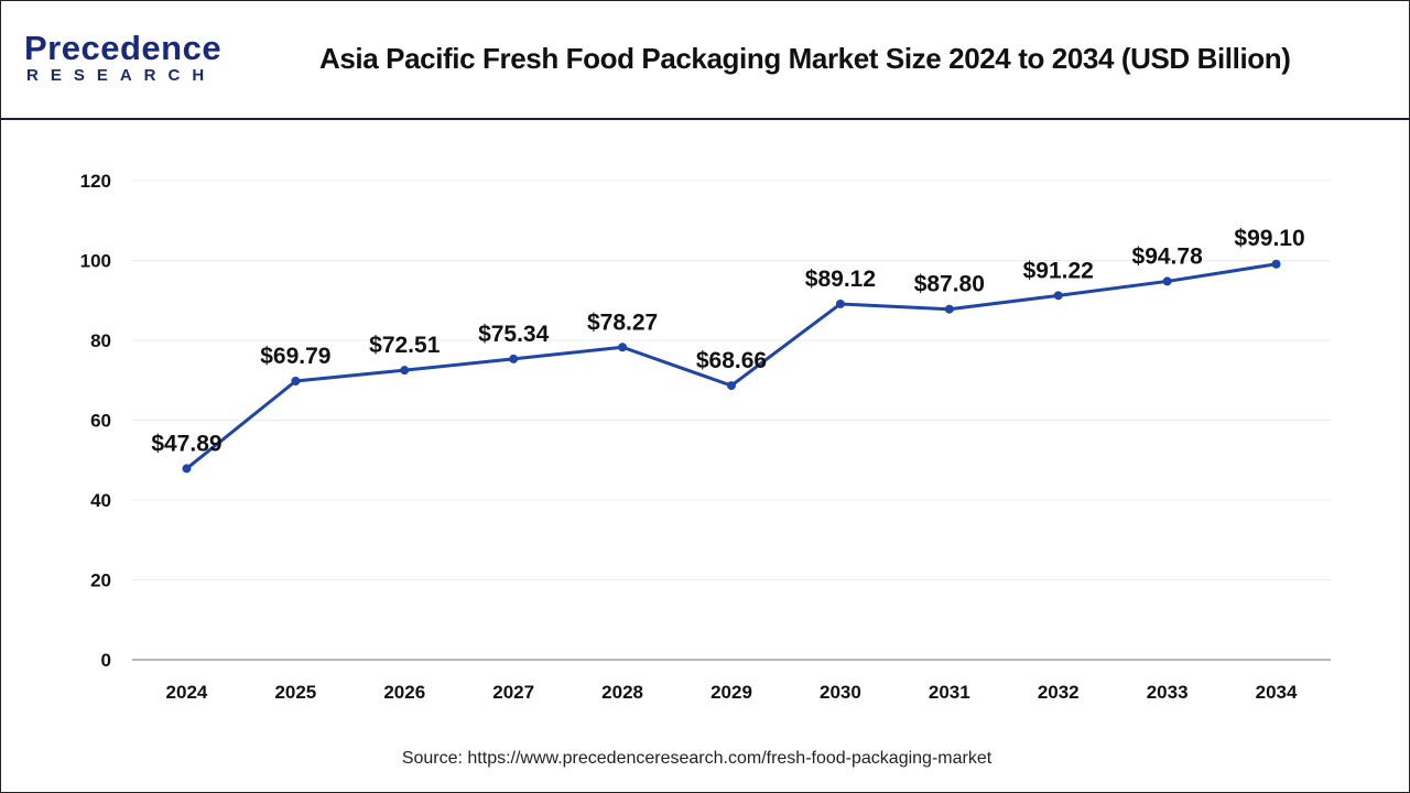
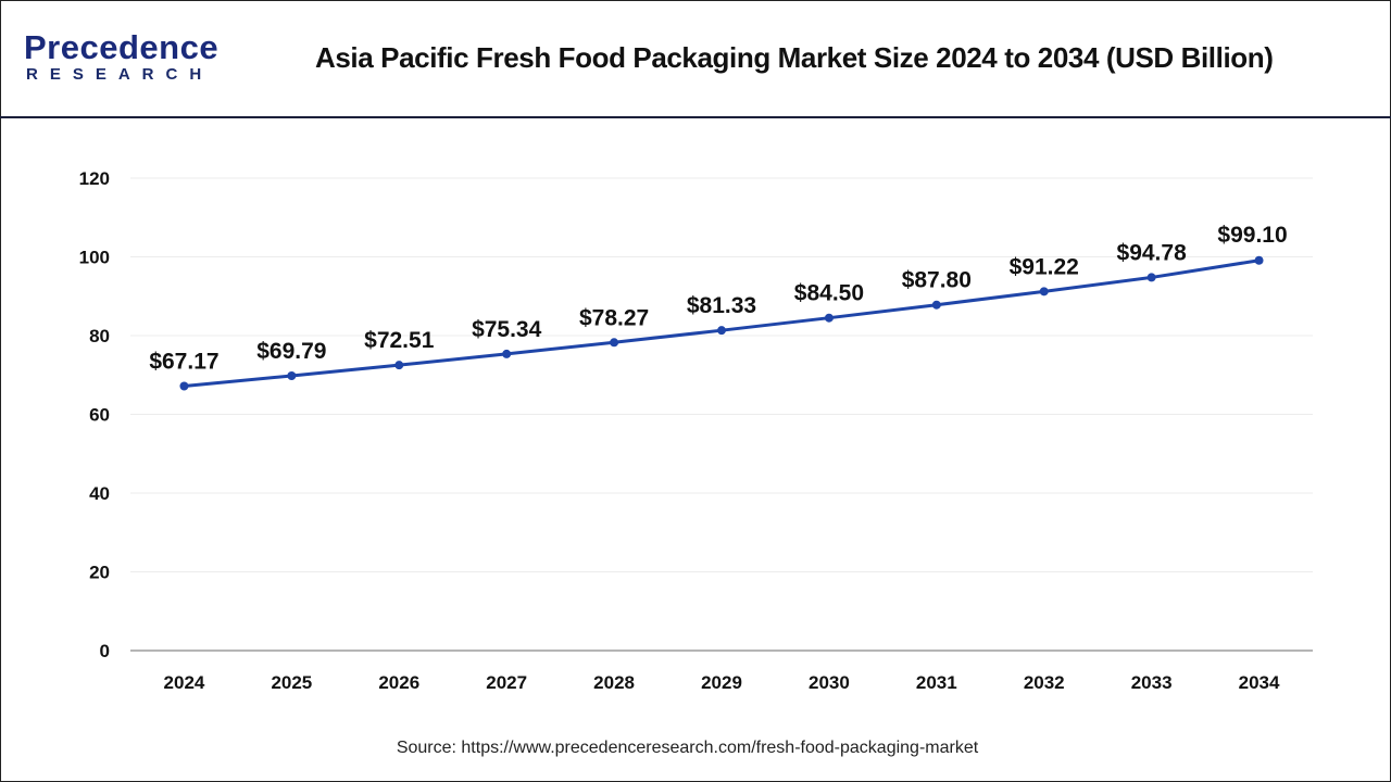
2024: $47.89 -> $67.17
2029: $68.66 -> $81.33
2030: $89.12 -> $84.50
